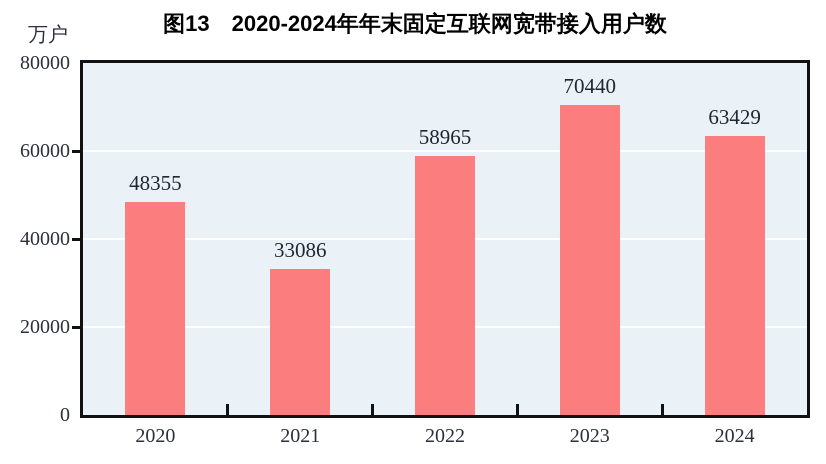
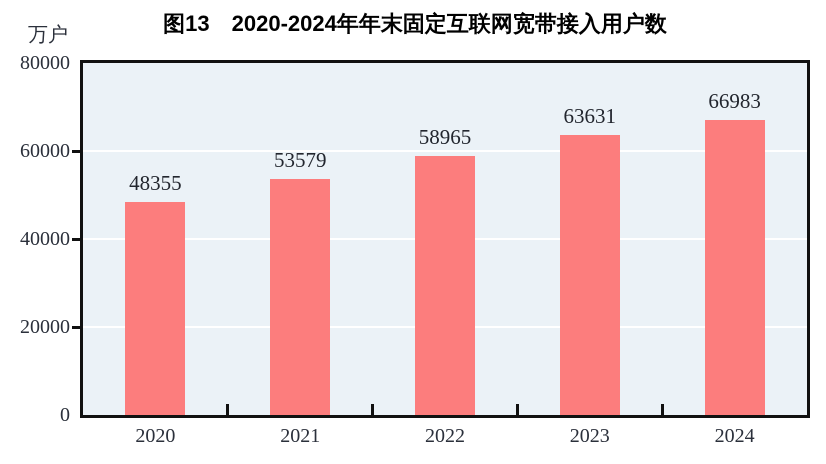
2021: 33086 -> 53579
2023: 70440 -> 63631
2024: 63429 -> 66983
